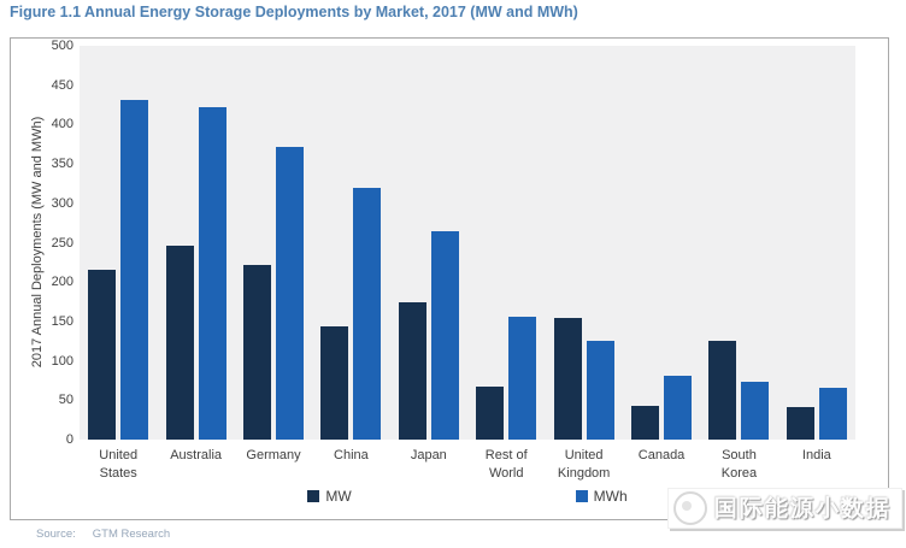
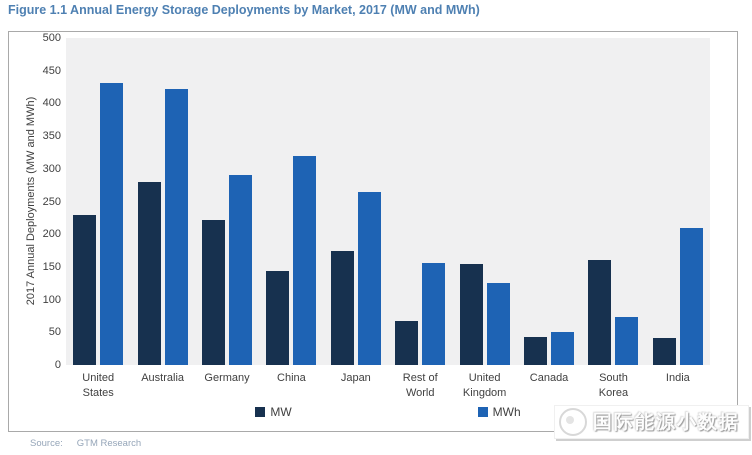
MW/United States: 220 -> 230
MW/Australia: 250 -> 280
MWh/Germany: 370 -> 290
MWh/Canada: 80 -> 50
MW/South Korea: 120 -> 160
MWh/India: 70 -> 210
